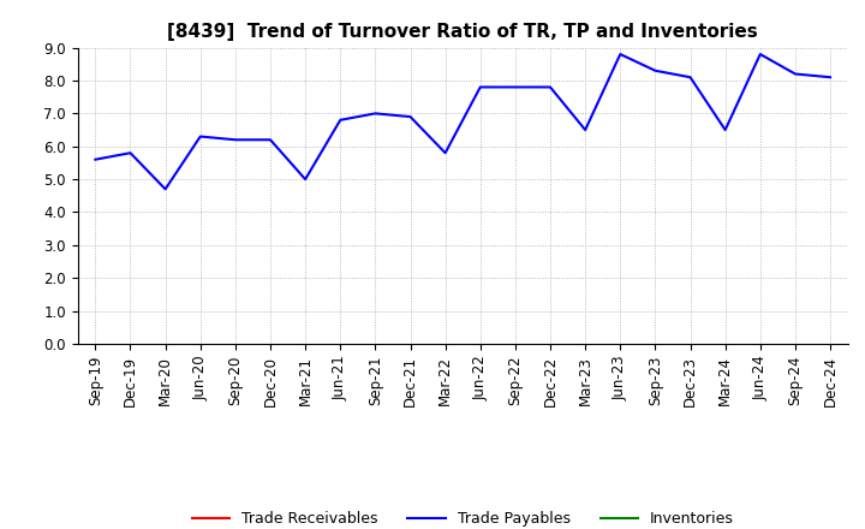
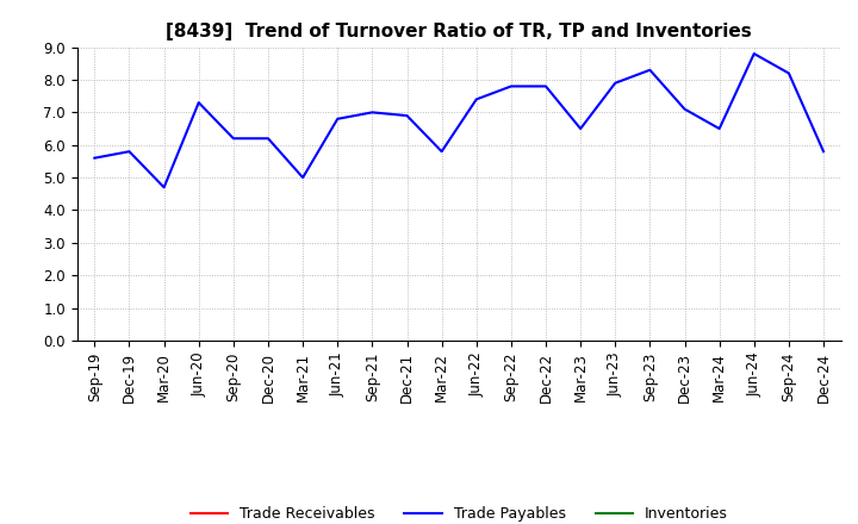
Jun-20: 6.3 -> 7.3
Jun-22: 7.8 -> 7.4
Jun-23: 8.8 -> 7.9
Dec-23: 8.1 -> 7.1
Dec-24: 8.1 -> 5.8
